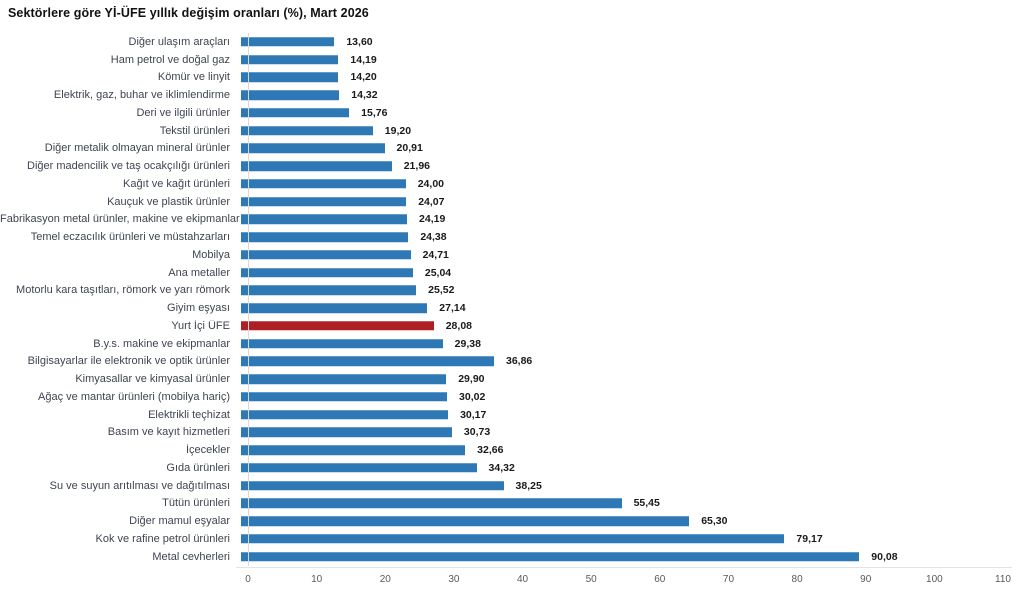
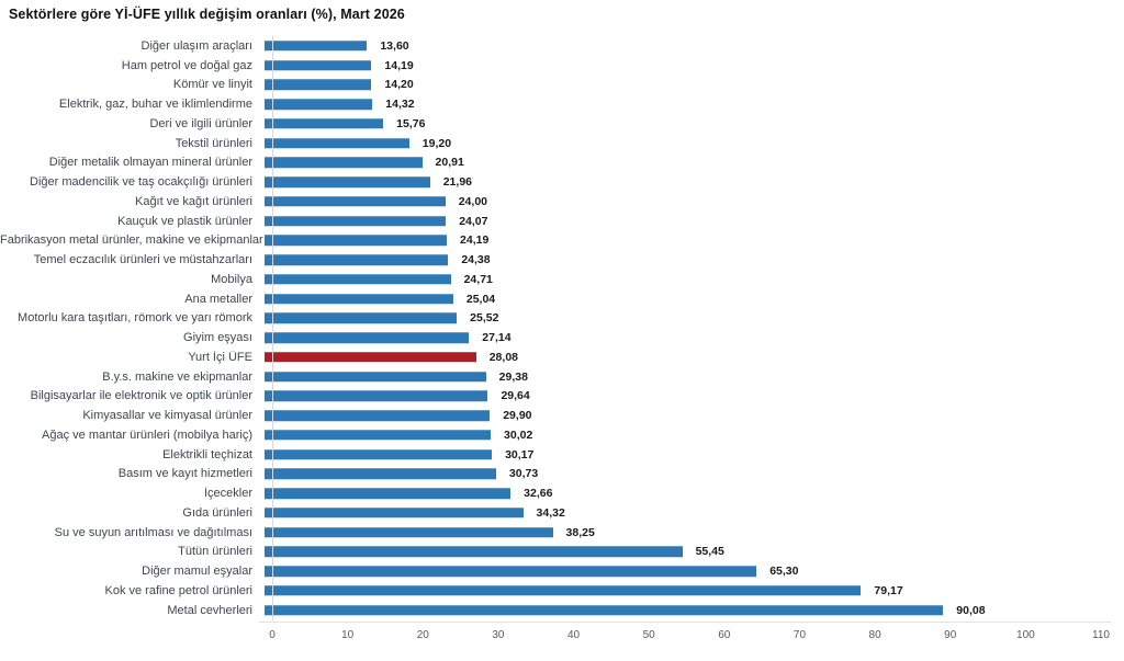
Bilgisayarlar ile elektronik ve optik ürünler: 36,86 -> 29,64
